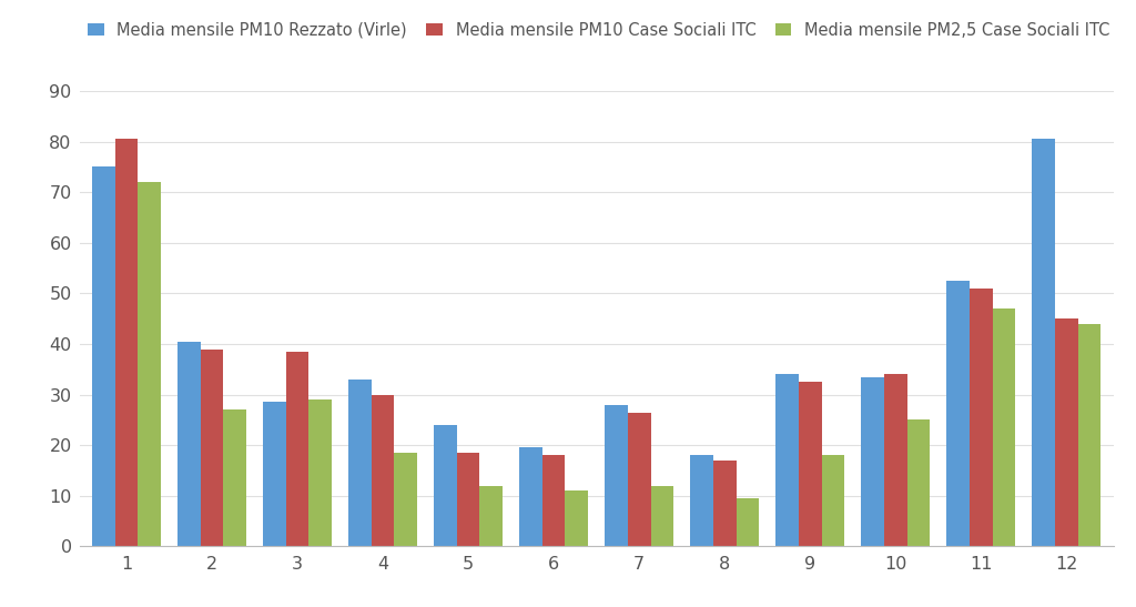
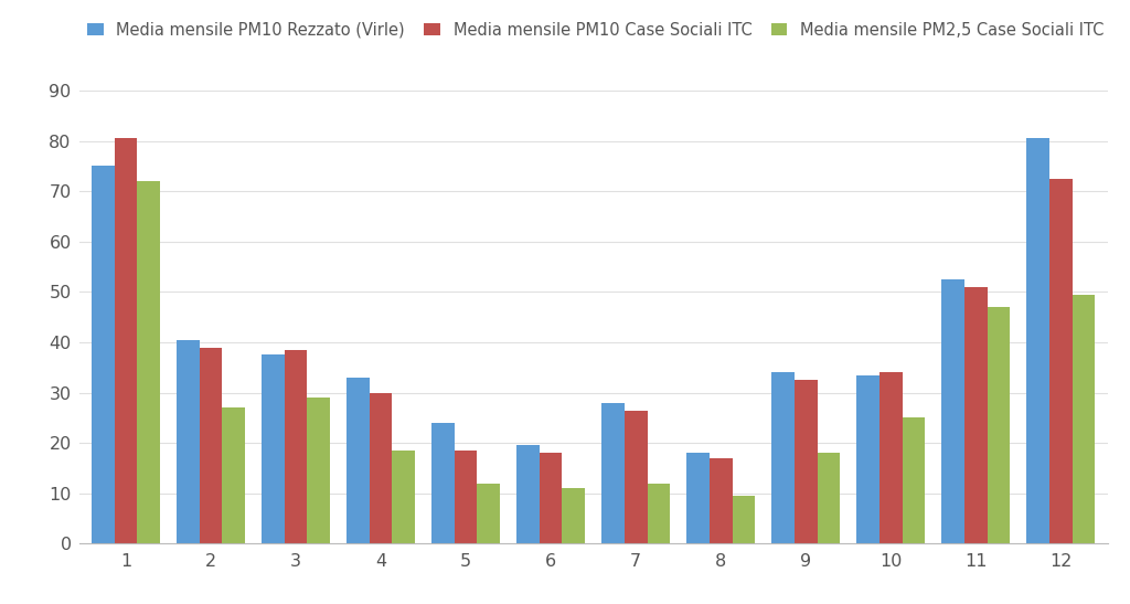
Media mensile PM10 Rezzato (Virle)/3: 28.5 -> 37.5
Media mensile PM10 Case Sociali ITC/12: 45.0 -> 72.5
Media mensile PM2,5 Case Sociali ITC/12: 44.0 -> 49.5
